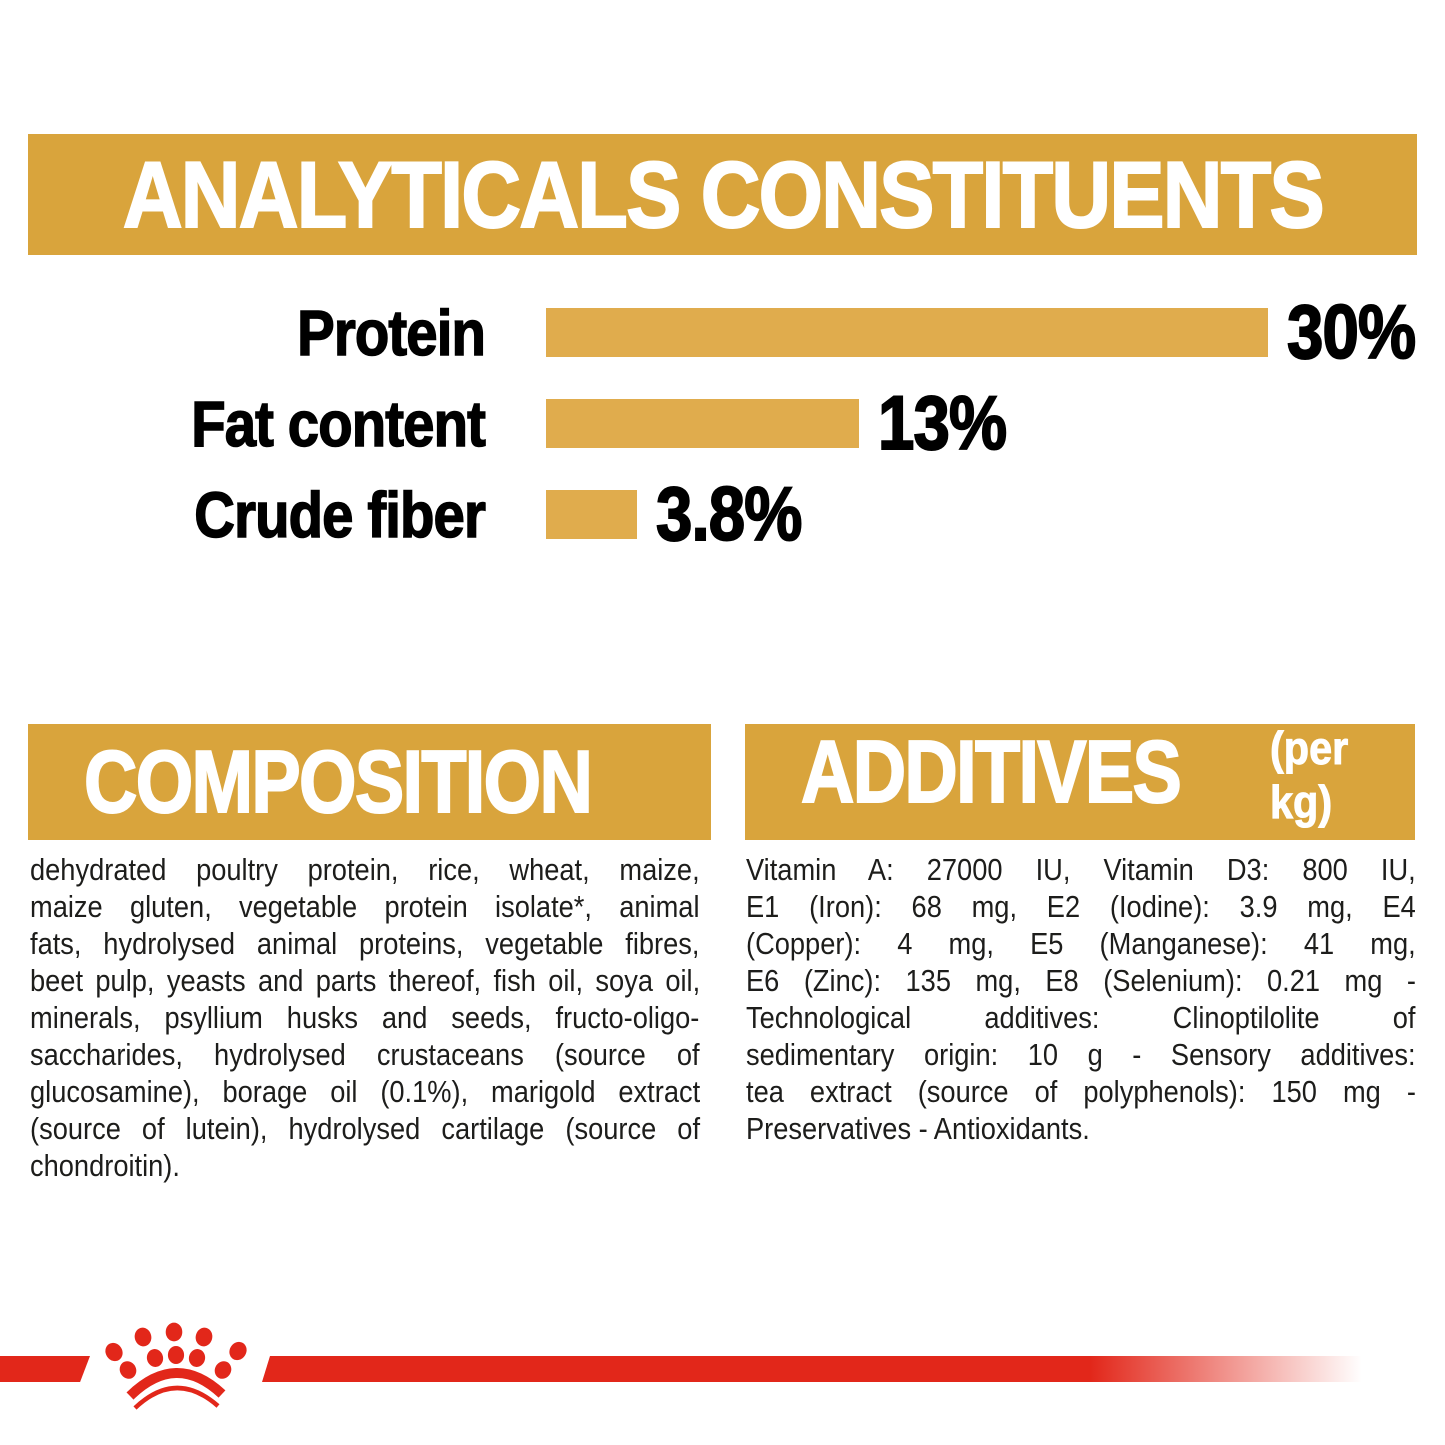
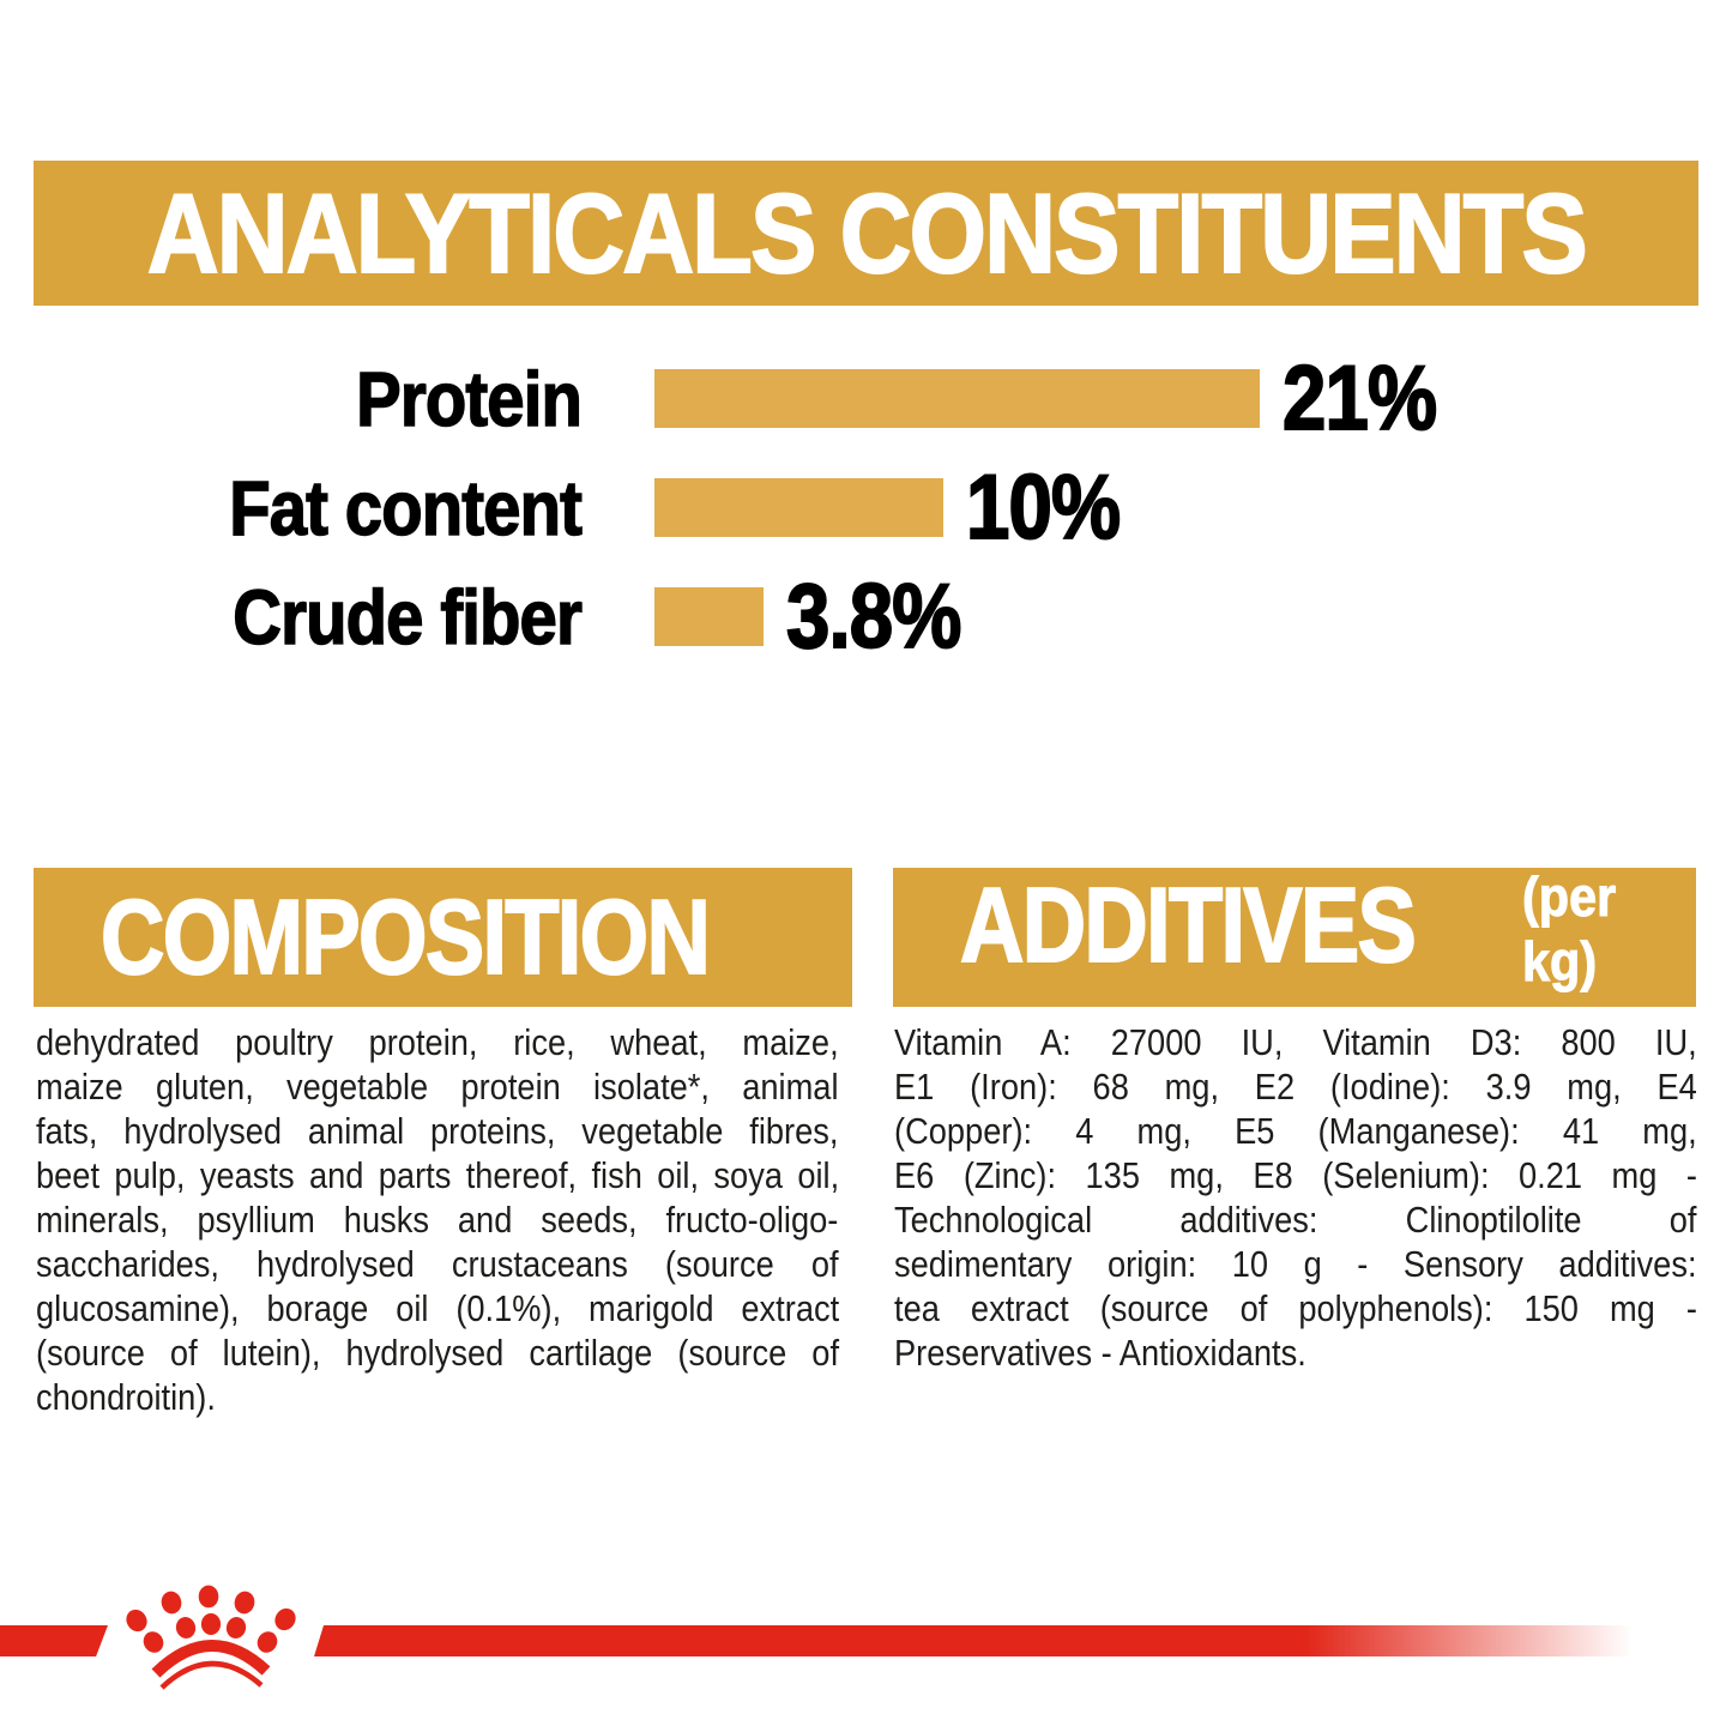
Protein: 30% -> 21%
Fat content: 13% -> 10%
